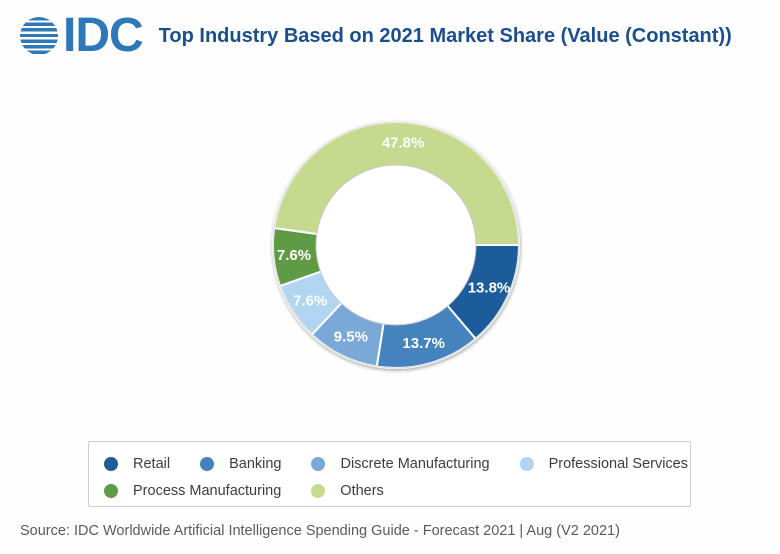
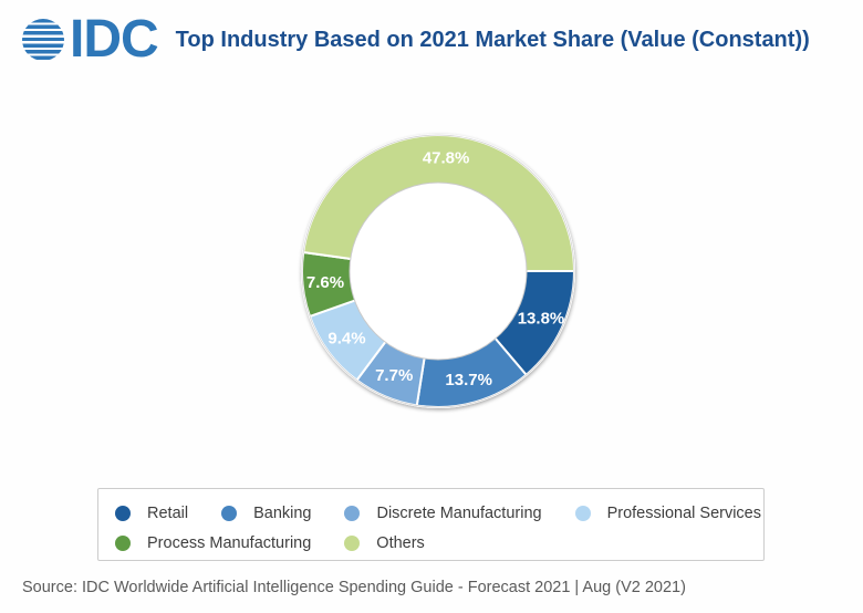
Discrete Manufacturing: 9.5% -> 7.7%
Professional Services: 7.6% -> 9.4%
